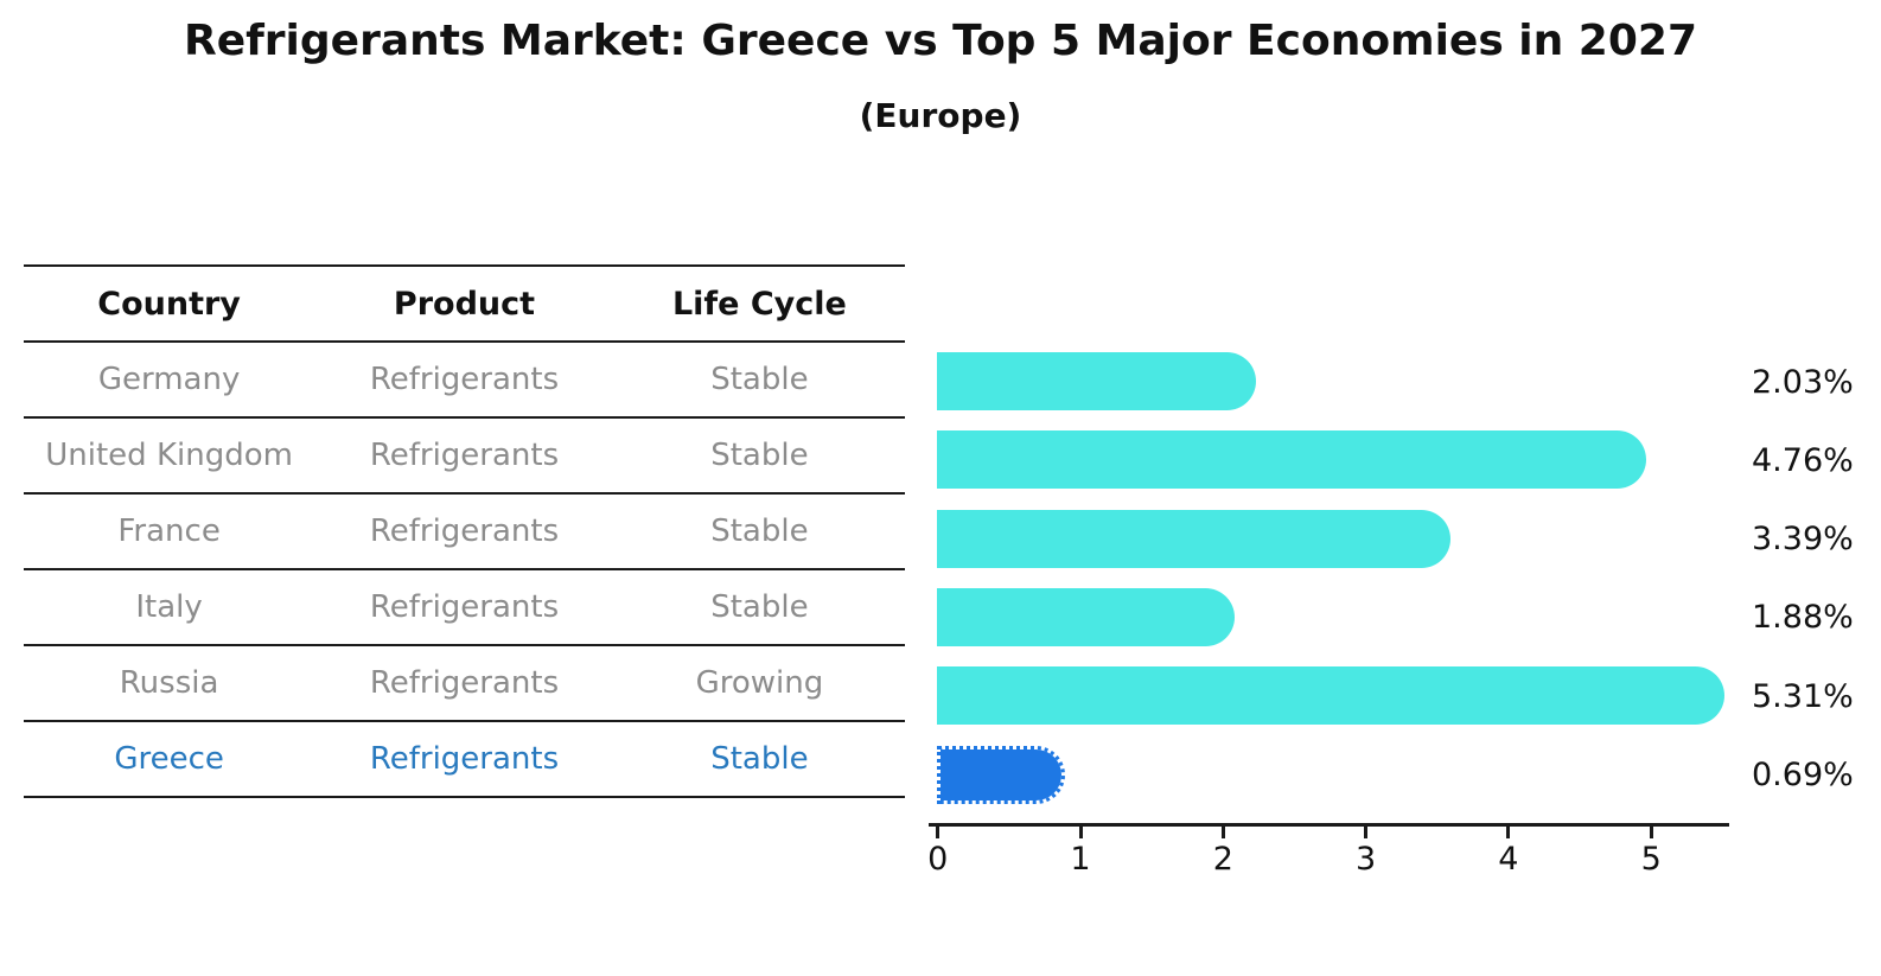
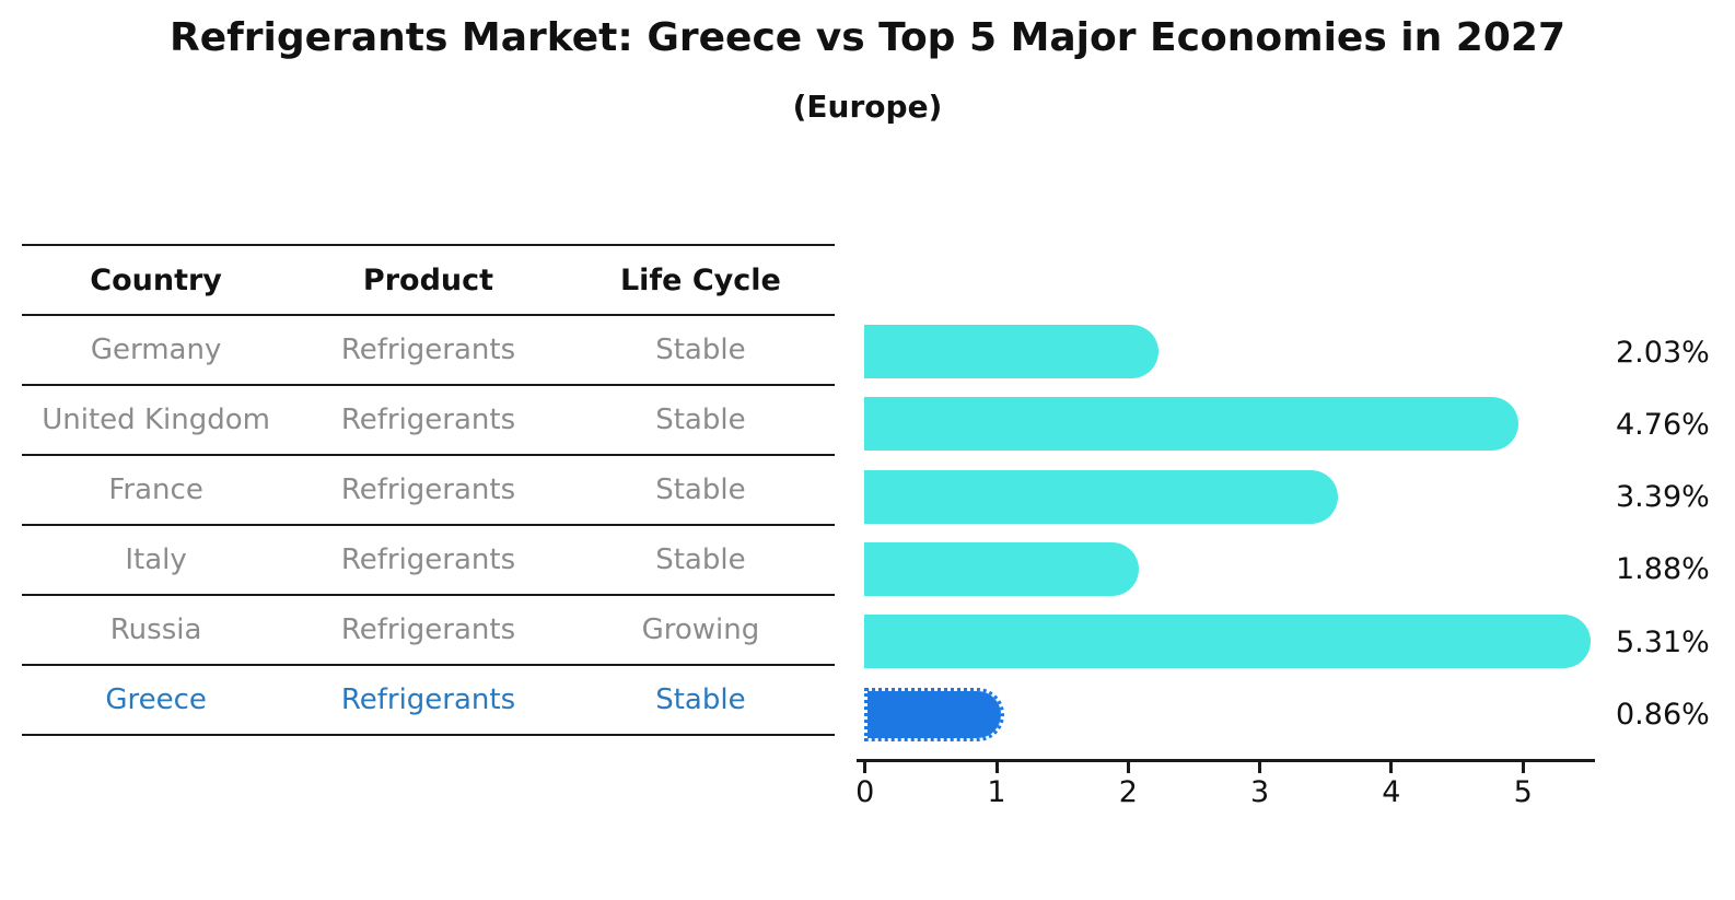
Greece: 0.69% -> 0.86%
